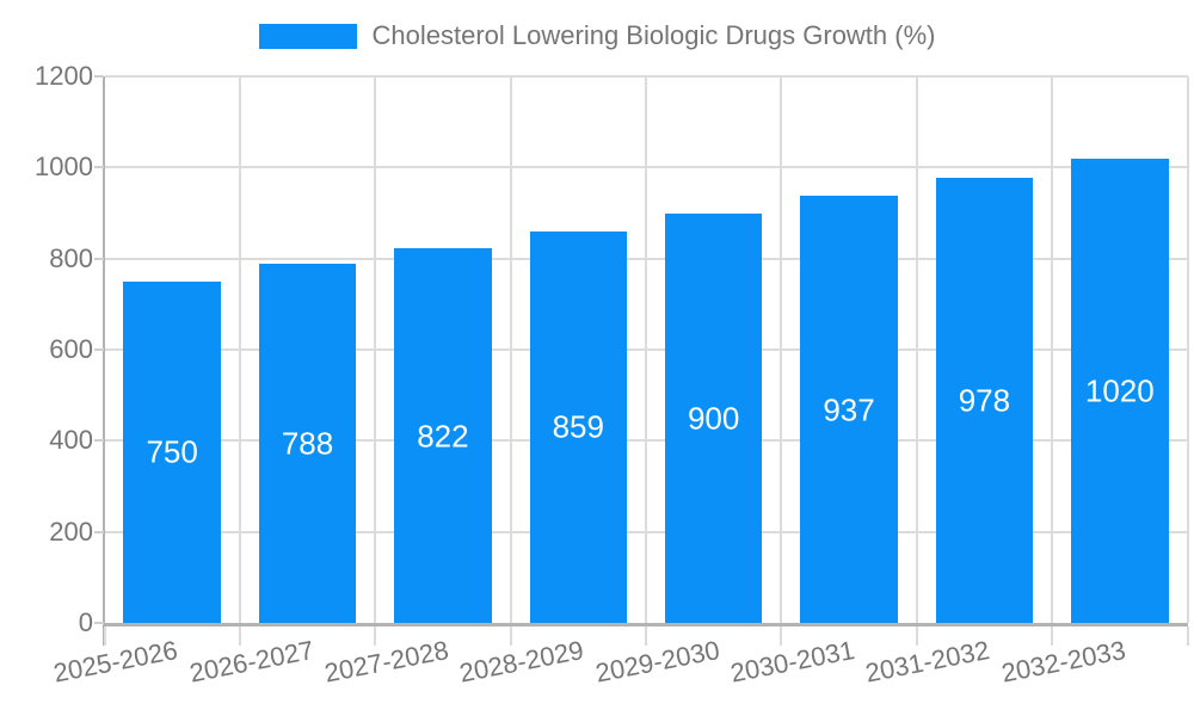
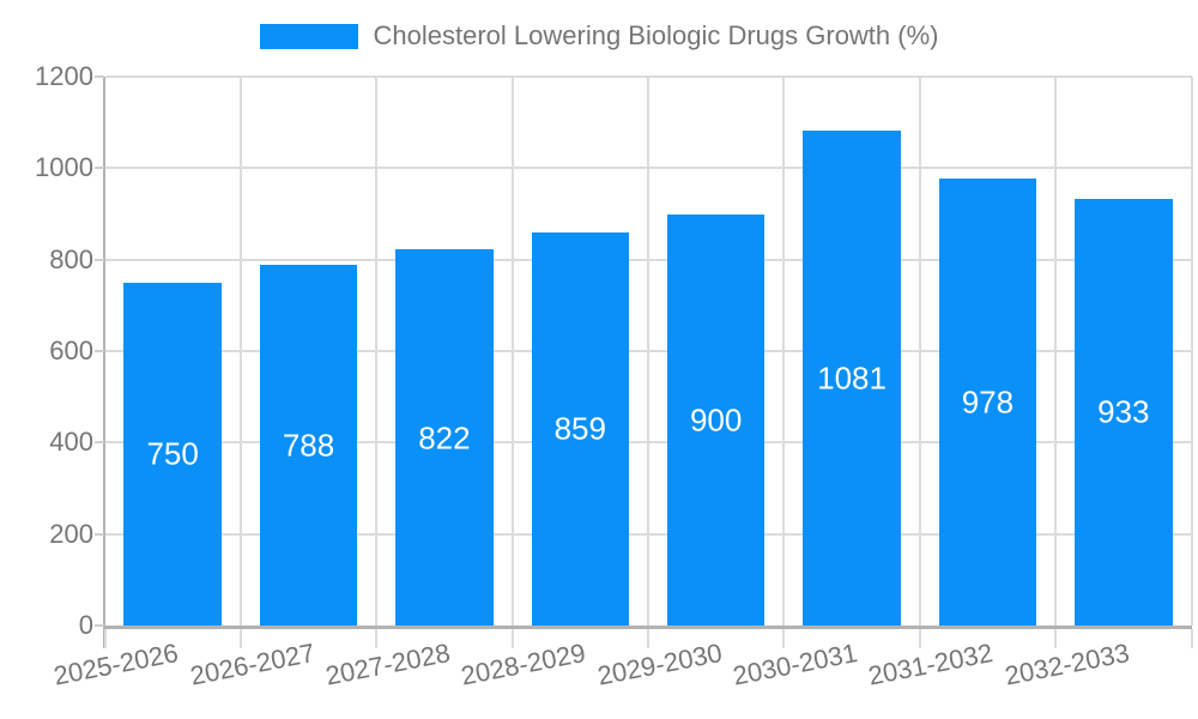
2030-2031: 937 -> 1081
2032-2033: 1020 -> 933
